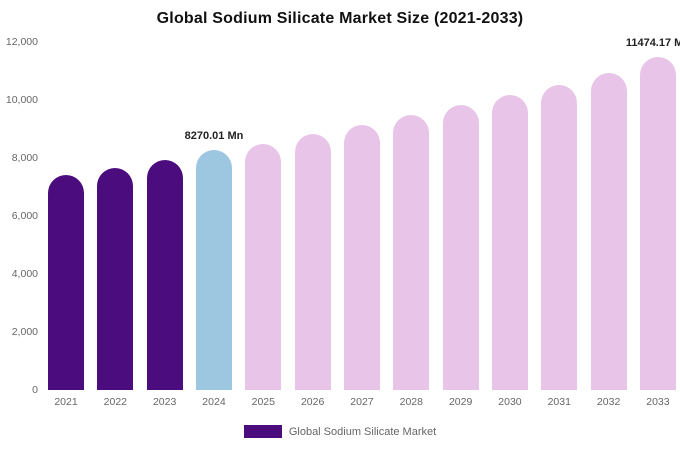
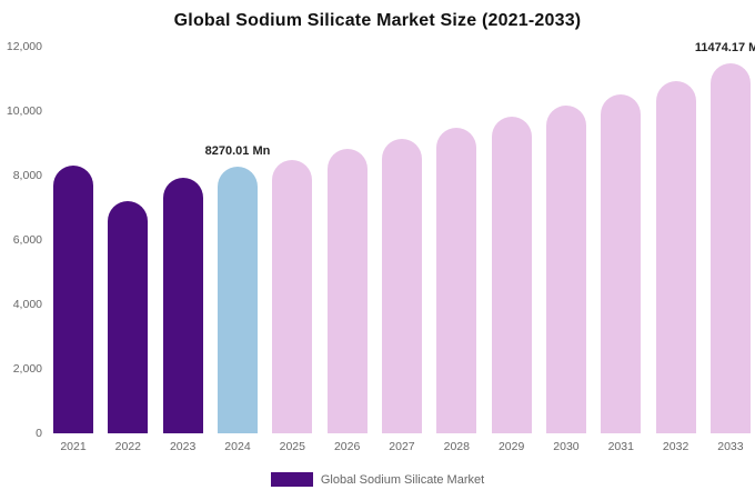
2021: 7400 -> 8300
2022: 7600 -> 7200
